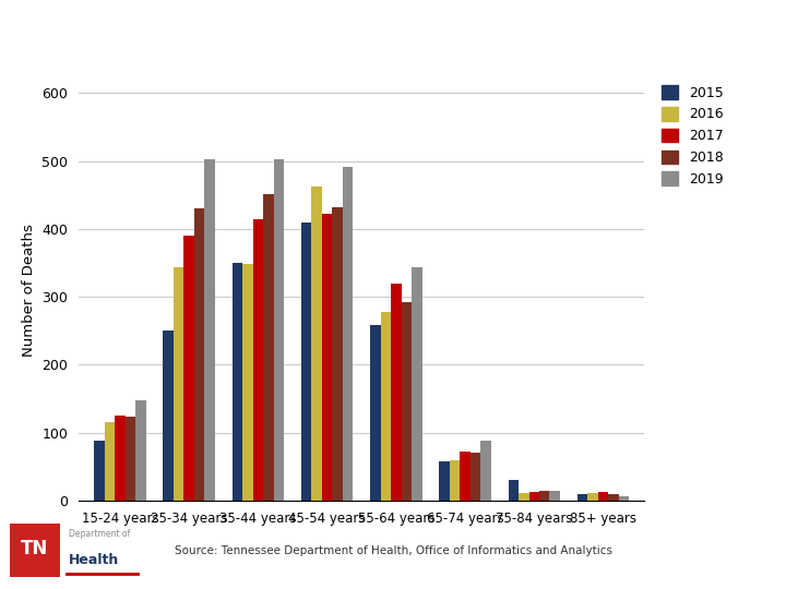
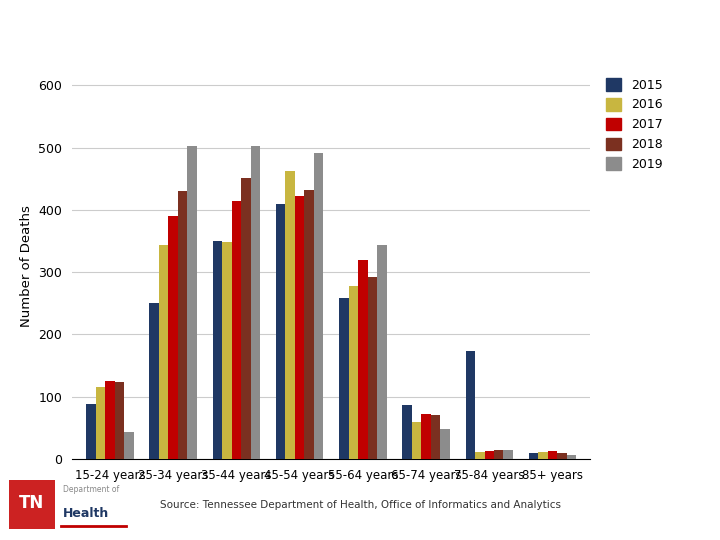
2019/15-24 years: 148 -> 44
2015/65-74 years: 58 -> 86
2019/65-74 years: 88 -> 48
2015/75-84 years: 30 -> 174
